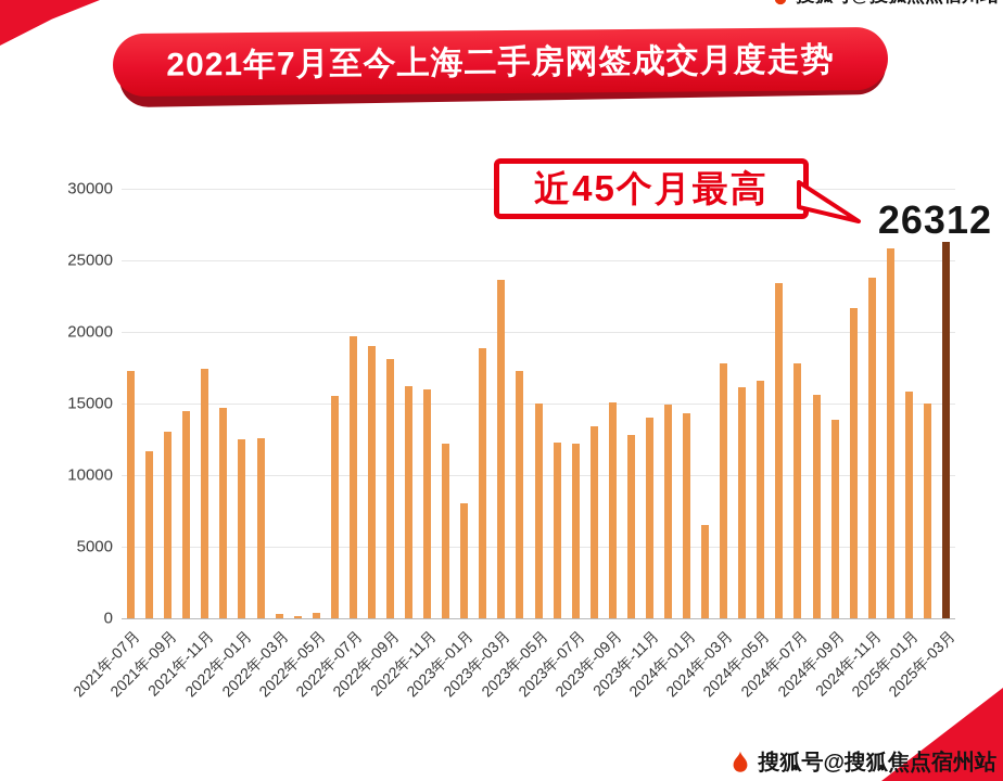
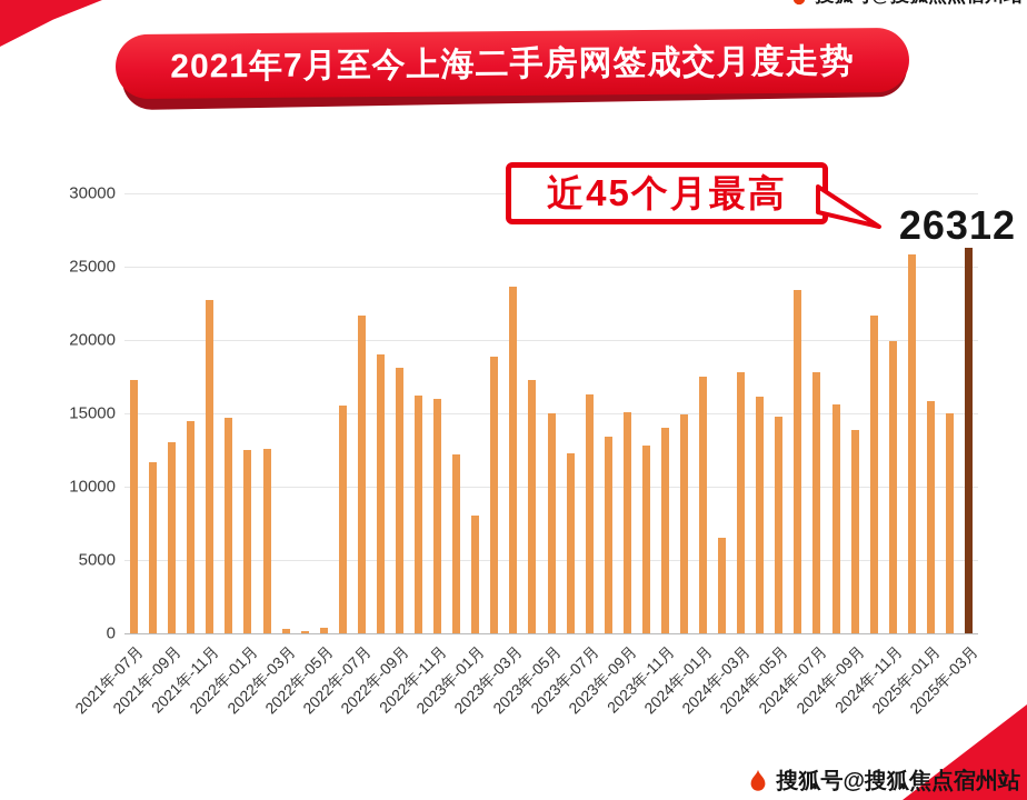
2021年-11月: 17400 -> 22700
2022年-07月: 19700 -> 21700
2023年-07月: 12200 -> 16300
2024年-01月: 14300 -> 17500
2024年-05月: 16600 -> 14800
2024年-11月: 23800 -> 19900
